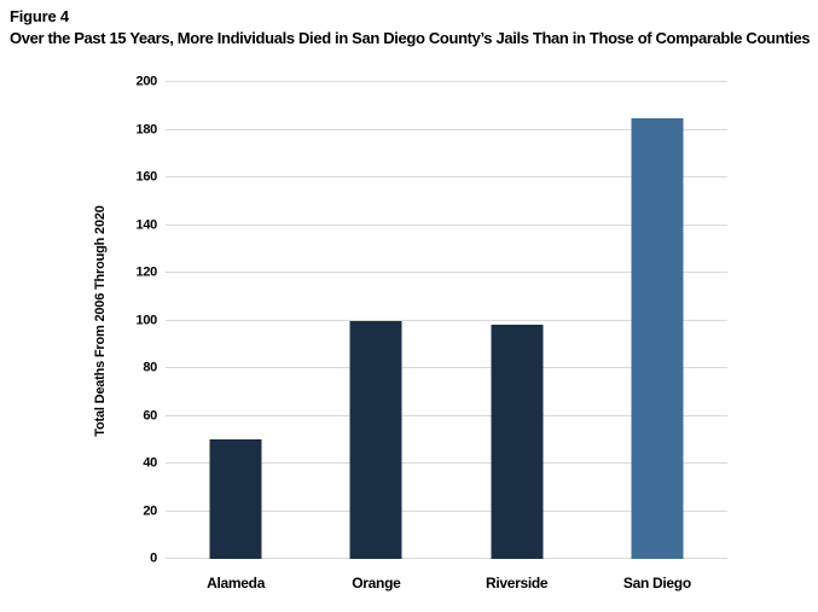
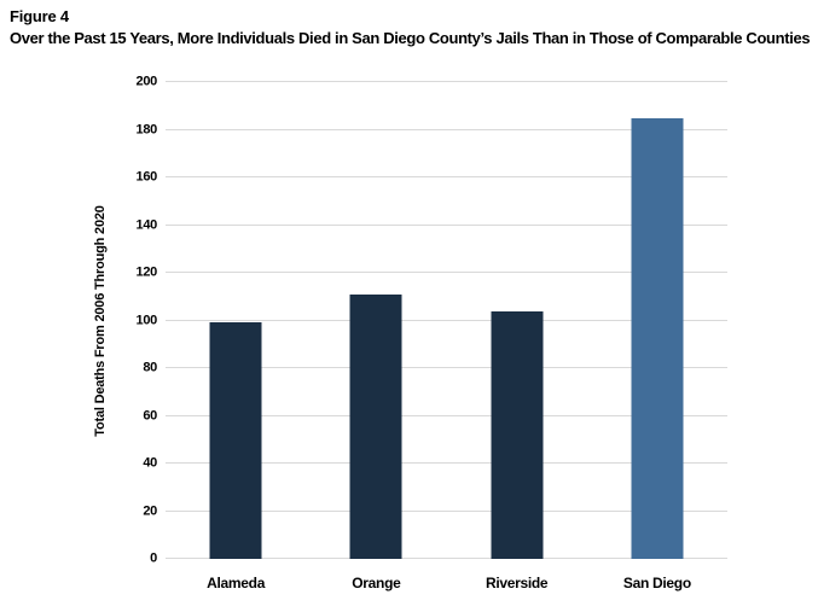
Alameda: 50 -> 99
Orange: 100 -> 111
Riverside: 98 -> 104
